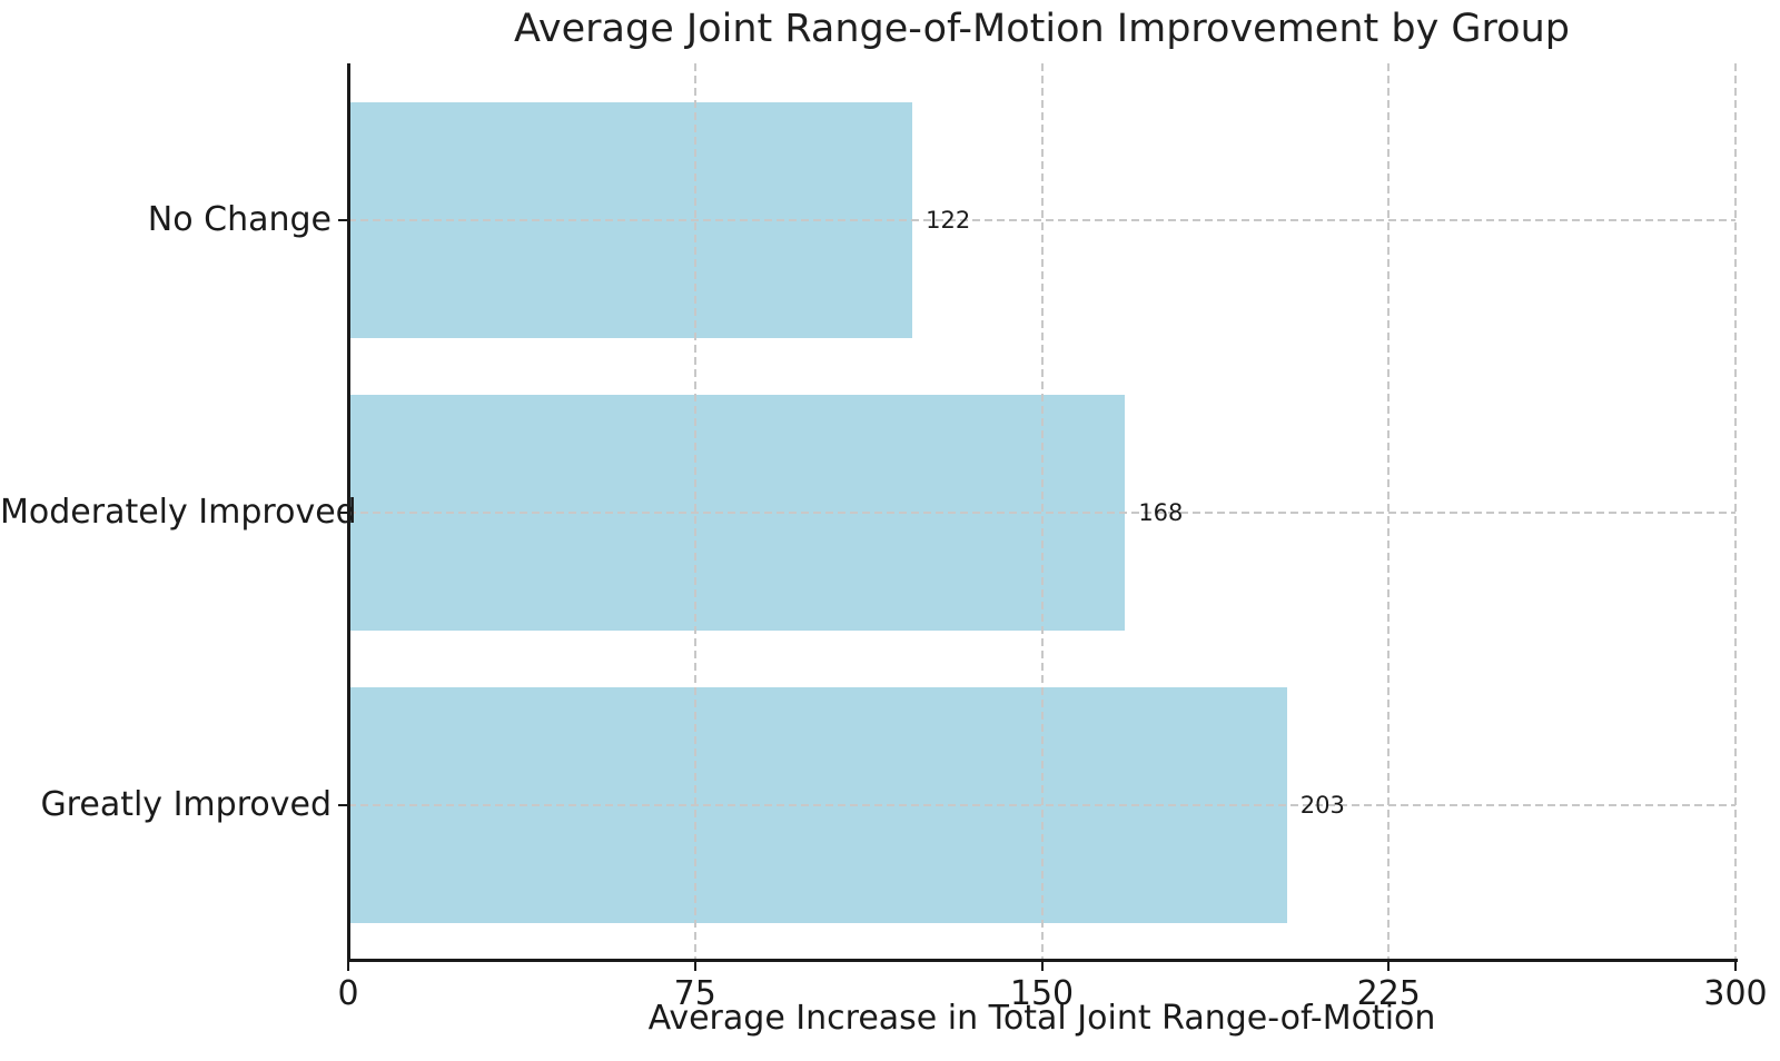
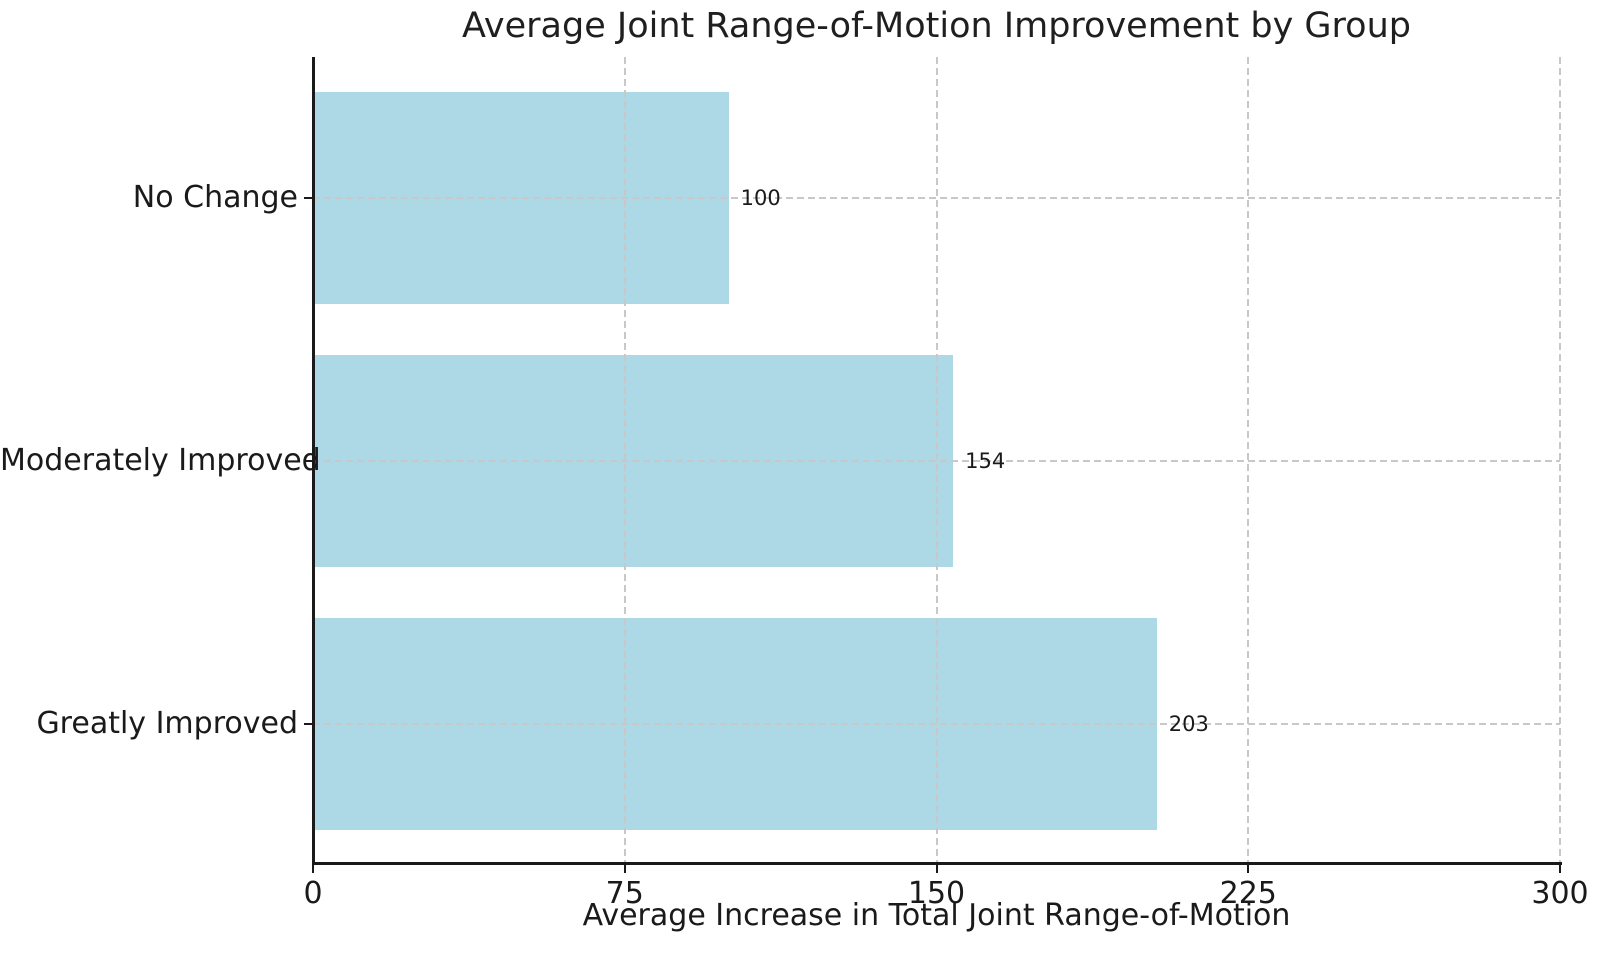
No Change: 122 -> 100
Moderately Improved: 168 -> 154
